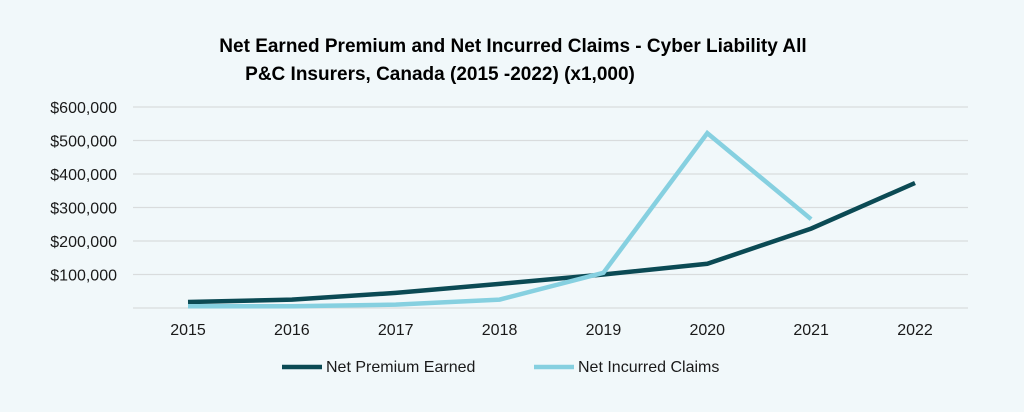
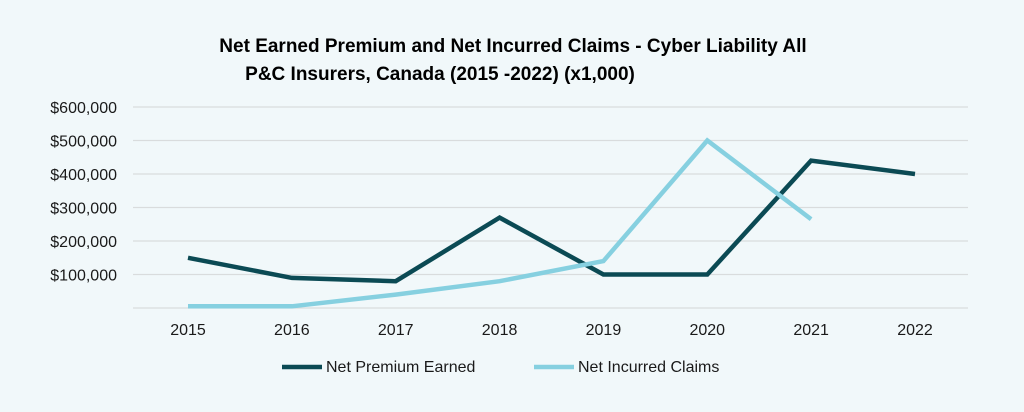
Net Premium Earned/2015: $20000 -> $150000
Net Premium Earned/2016: $20000 -> $90000
Net Premium Earned/2017: $40000 -> $80000
Net Incurred Claims/2017: $10000 -> $40000
Net Premium Earned/2018: $70000 -> $270000
Net Incurred Claims/2018: $20000 -> $80000
Net Incurred Claims/2019: $100000 -> $140000
Net Premium Earned/2020: $130000 -> $100000
Net Incurred Claims/2020: $520000 -> $500000
Net Premium Earned/2021: $240000 -> $440000
Net Premium Earned/2022: $370000 -> $400000
